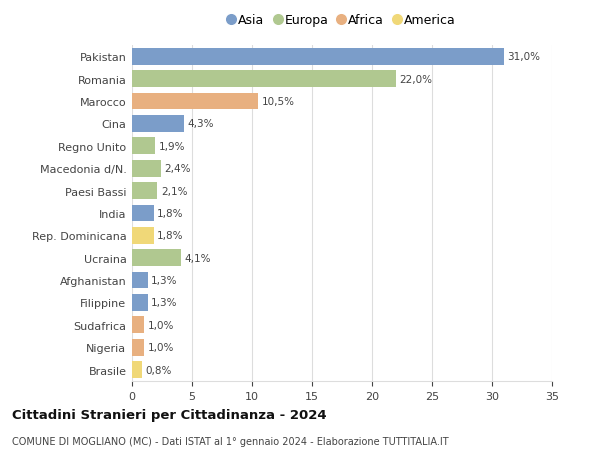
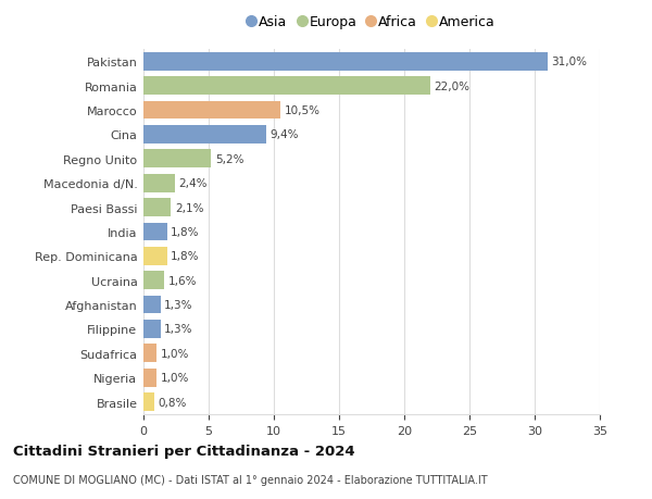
Cina: 4,3% -> 9,4%
Regno Unito: 1,9% -> 5,2%
Ucraina: 4,1% -> 1,6%
